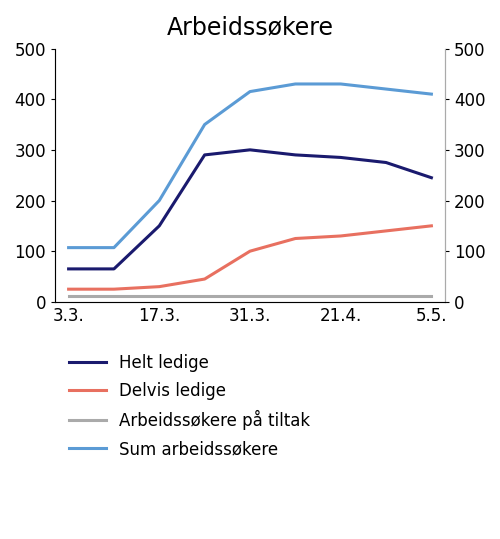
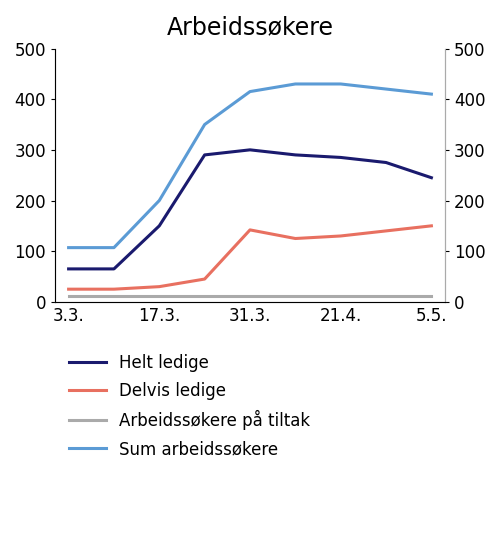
Delvis ledige/31.3.: 100 -> 142
